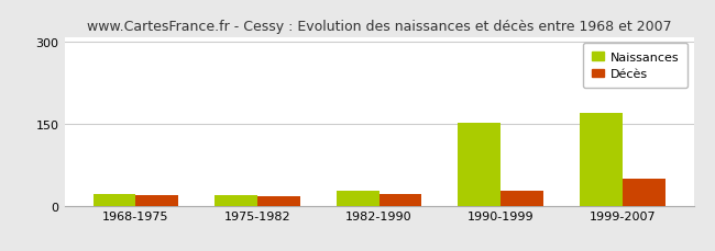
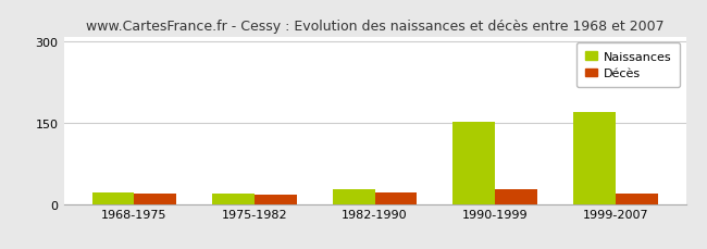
Décès/1999-2007: 50 -> 20
